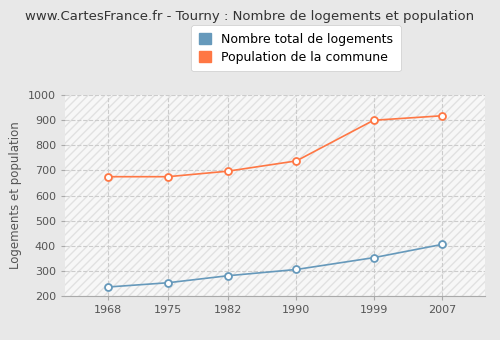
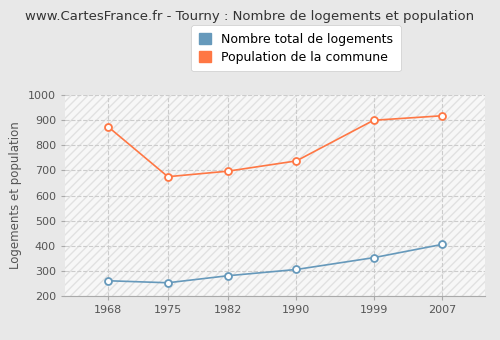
Nombre total de logements/1968: 235 -> 260
Population de la commune/1968: 675 -> 875
